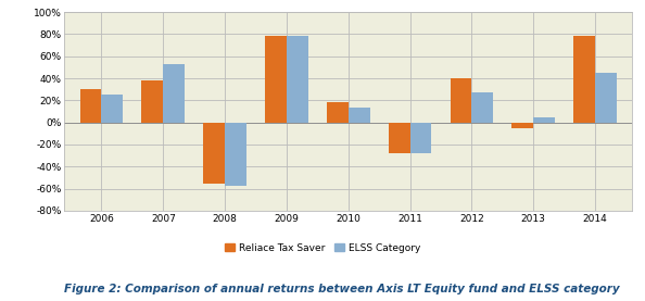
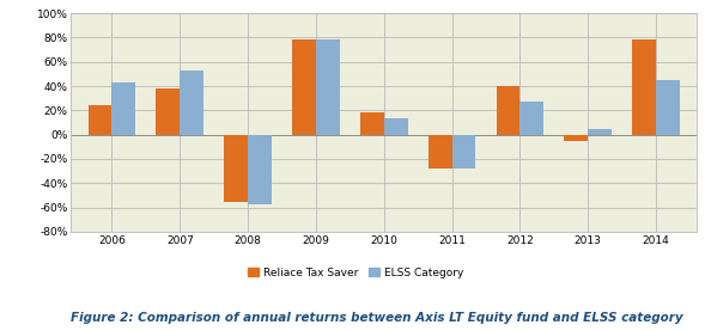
Reliace Tax Saver/2006: 30% -> 24%
ELSS Category/2006: 25% -> 43%
